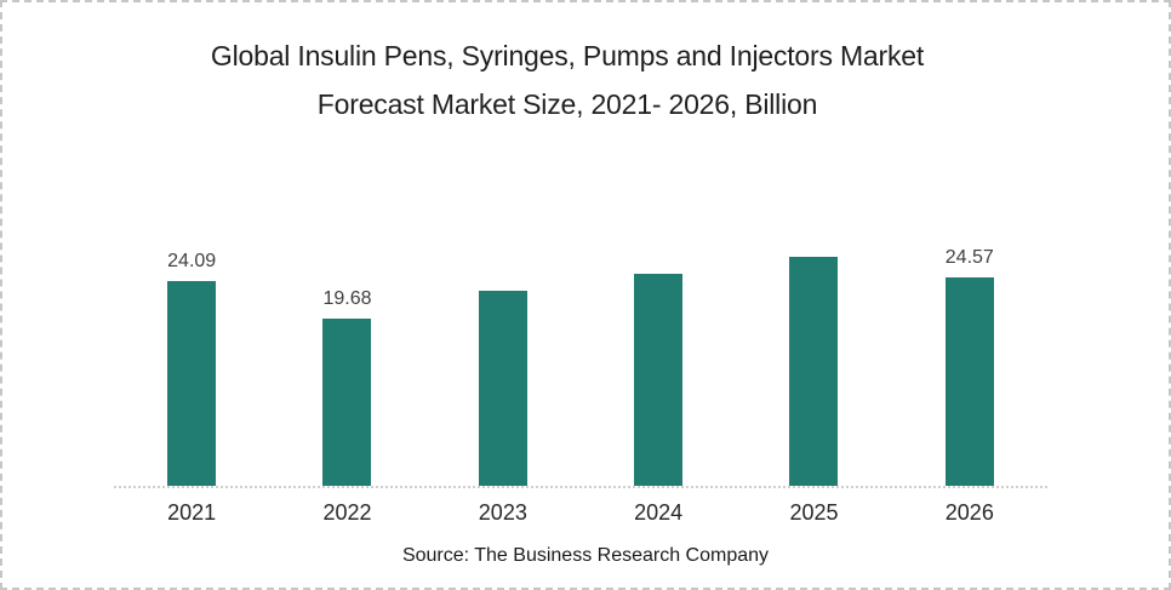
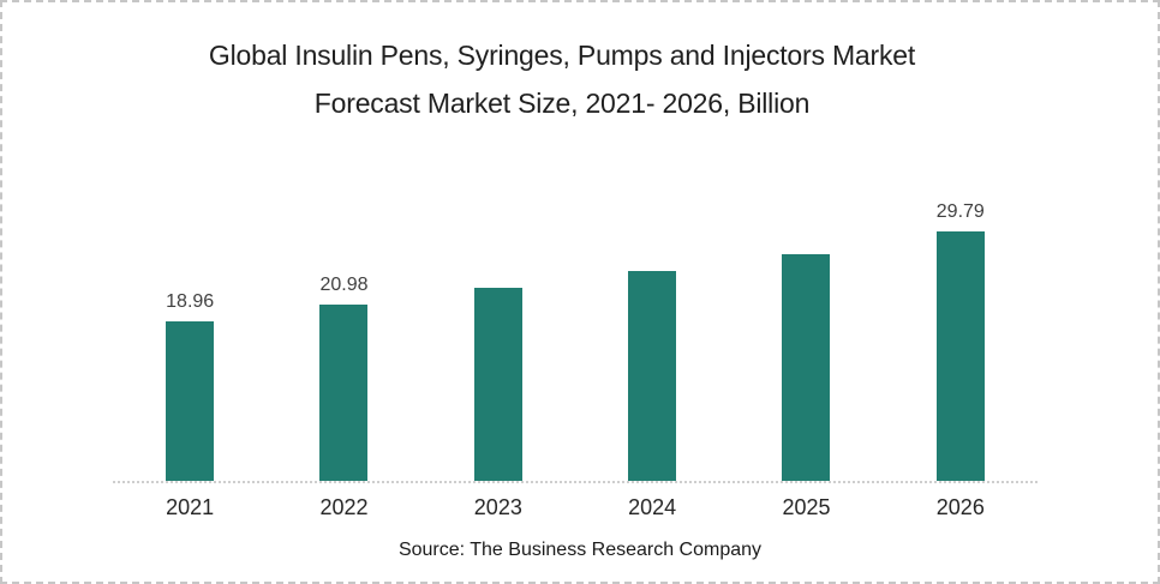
2021: 24.09 -> 18.96
2022: 19.68 -> 20.98
2026: 24.57 -> 29.79
